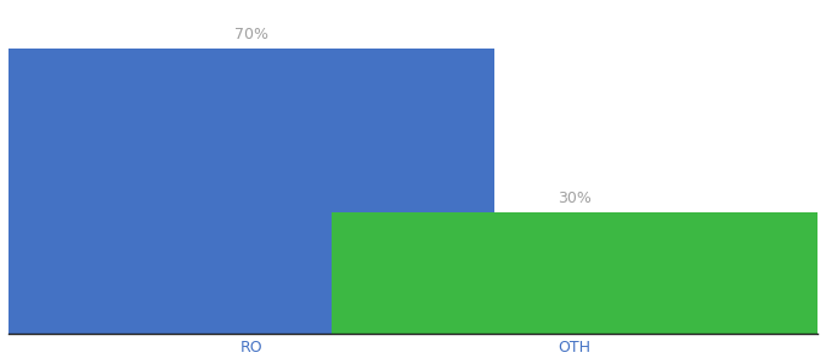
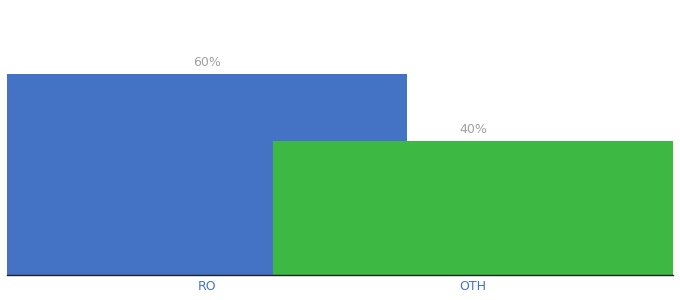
RO: 70% -> 60%
OTH: 30% -> 40%
